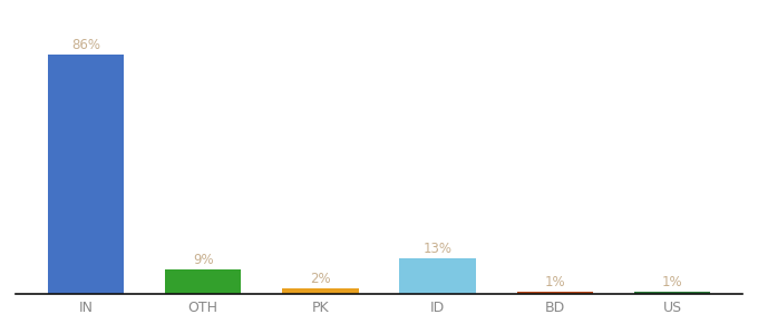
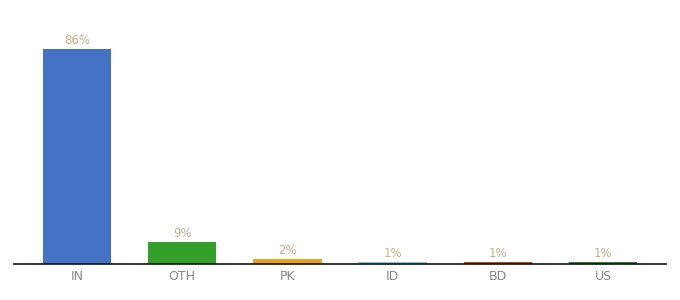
ID: 13% -> 1%
